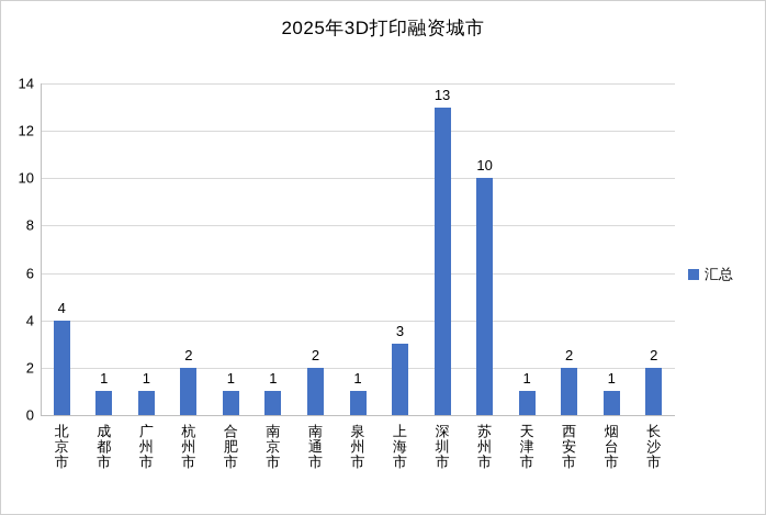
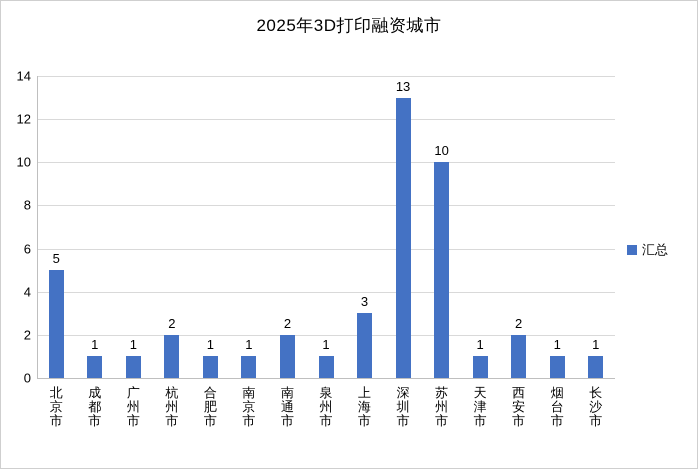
北京市: 4 -> 5
长沙市: 2 -> 1
